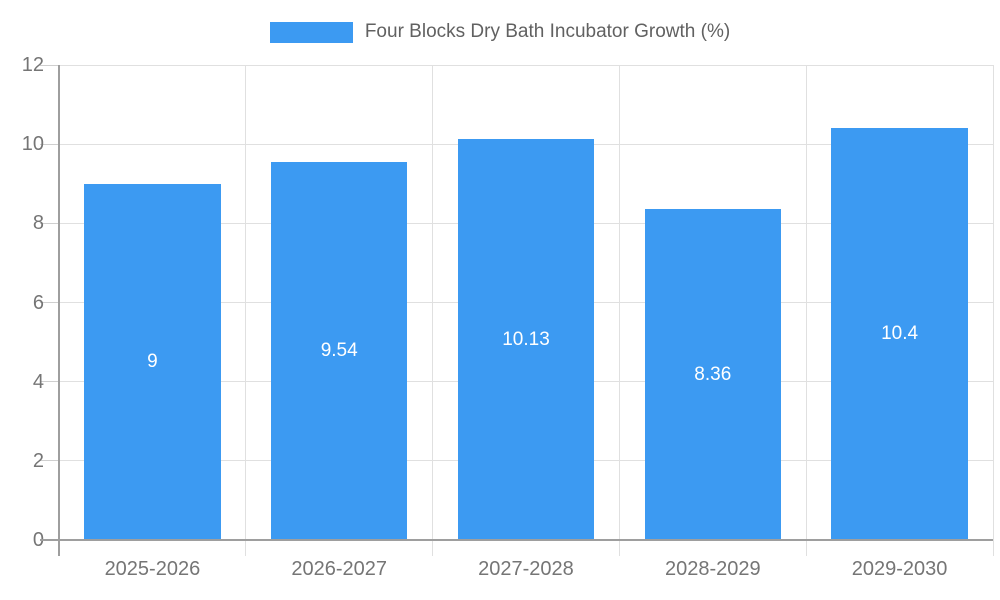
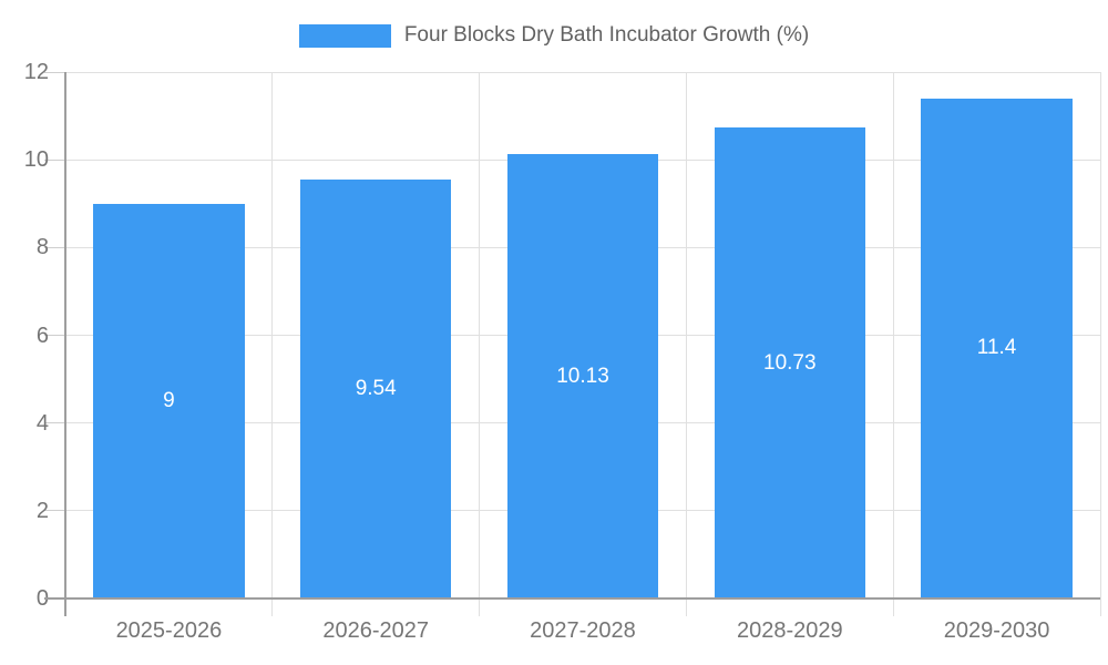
2028-2029: 8.36 -> 10.73
2029-2030: 10.4 -> 11.4
